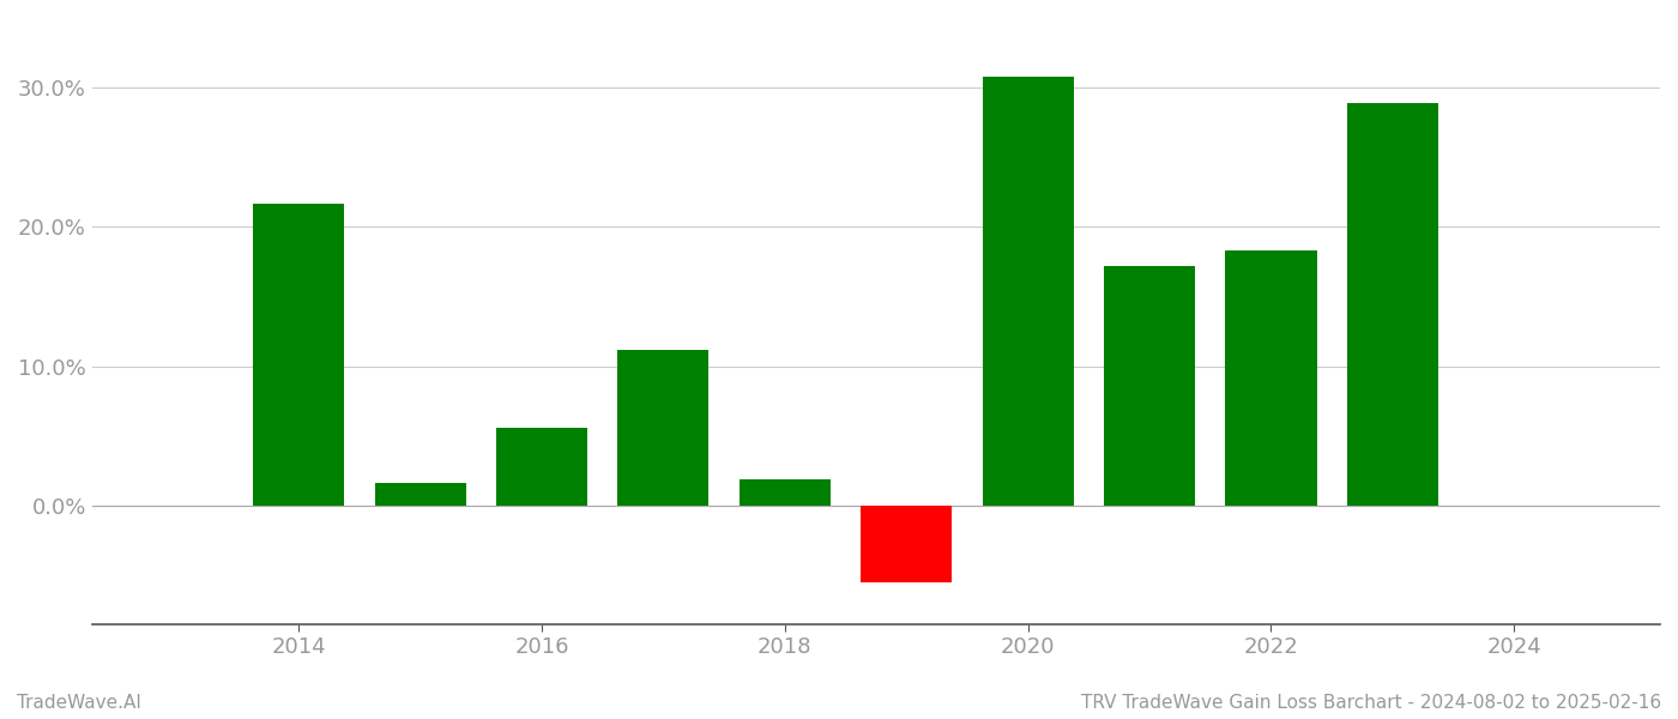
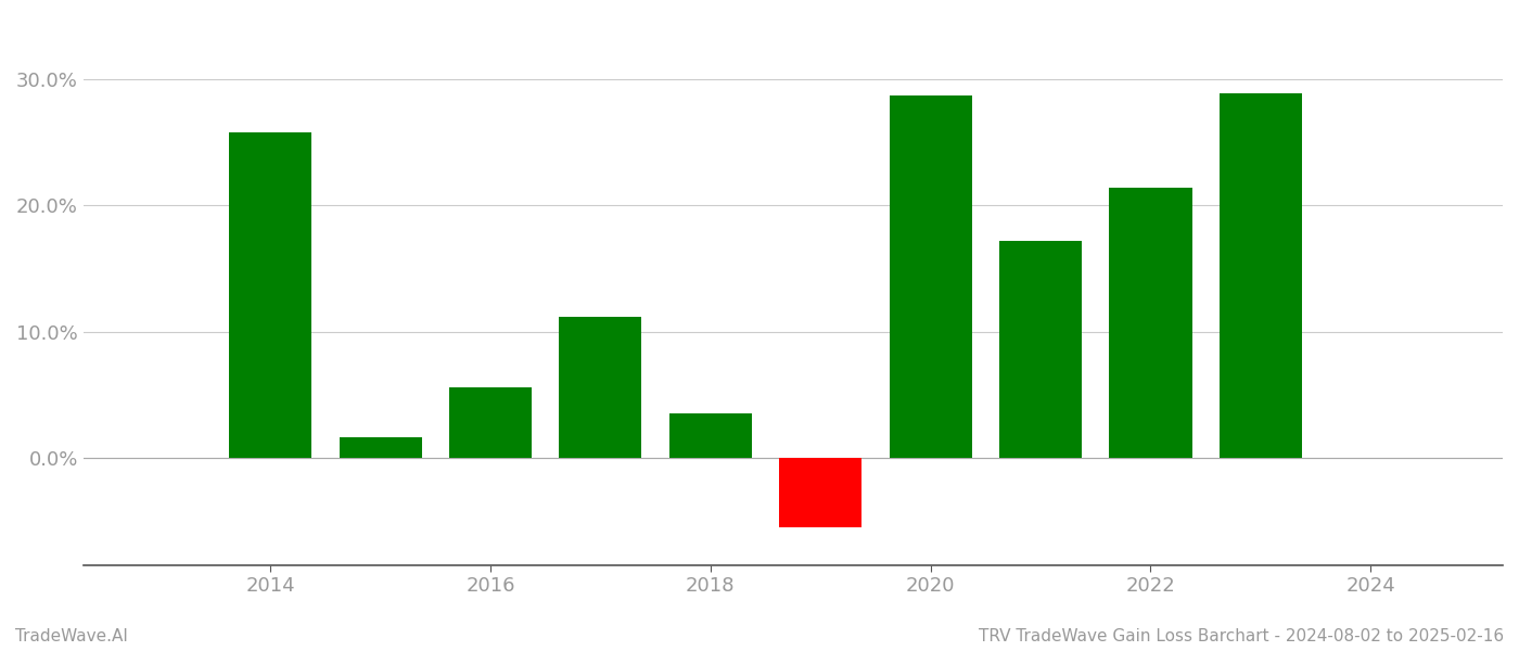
2014: 21.7% -> 25.8%
2018: 1.9% -> 3.5%
2020: 30.8% -> 28.7%
2022: 18.3% -> 21.4%
